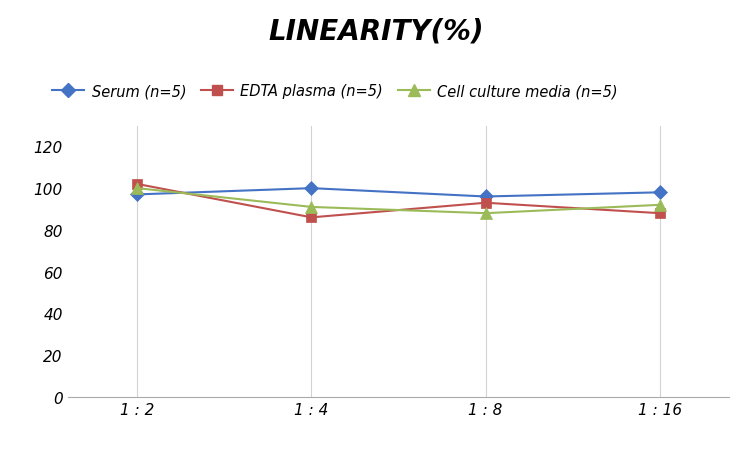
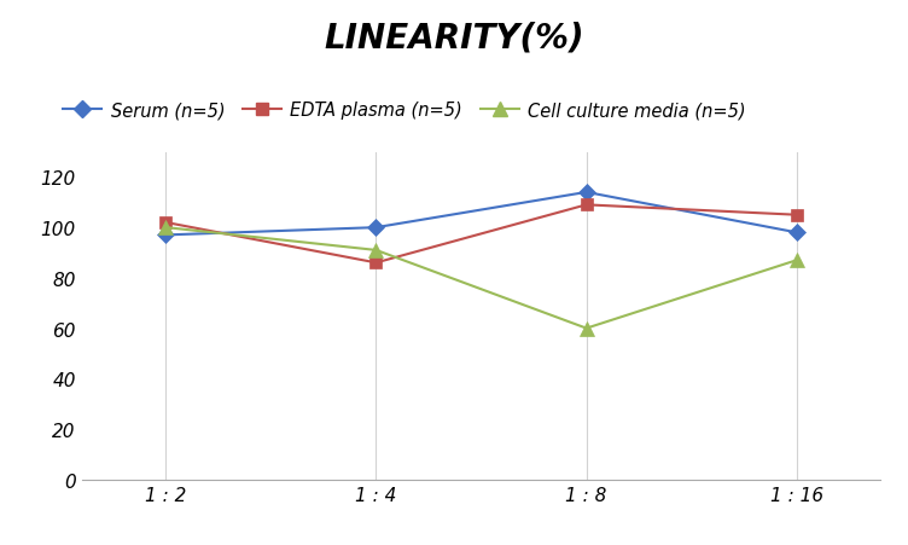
Serum (n=5)/1 : 8: 96 -> 114
EDTA plasma (n=5)/1 : 8: 93 -> 109
Cell culture media (n=5)/1 : 8: 88 -> 60
EDTA plasma (n=5)/1 : 16: 88 -> 105
Cell culture media (n=5)/1 : 16: 92 -> 87
